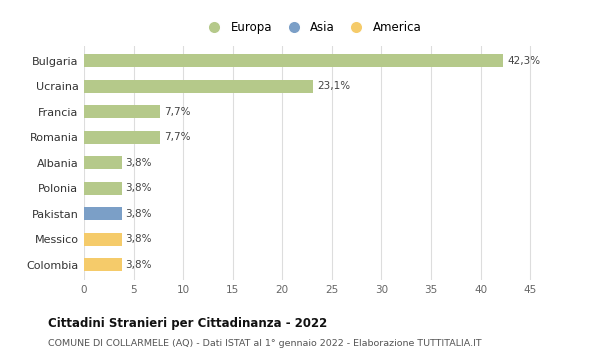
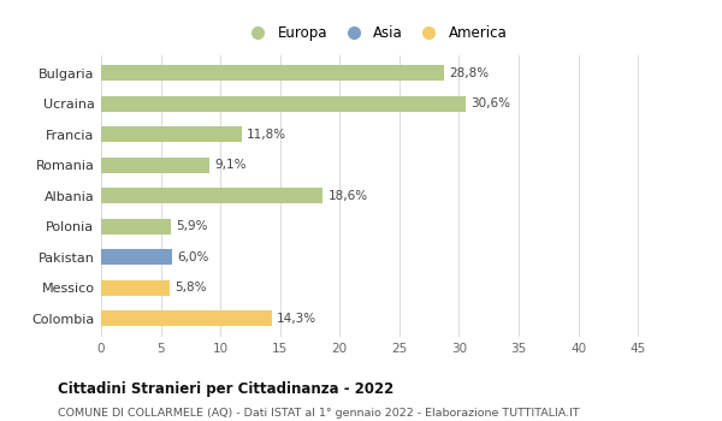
Bulgaria: 42,3% -> 28,8%
Ucraina: 23,1% -> 30,6%
Francia: 7,7% -> 11,8%
Romania: 7,7% -> 9,1%
Albania: 3,8% -> 18,6%
Polonia: 3,8% -> 5,9%
Pakistan: 3,8% -> 6,0%
Messico: 3,8% -> 5,8%
Colombia: 3,8% -> 14,3%
